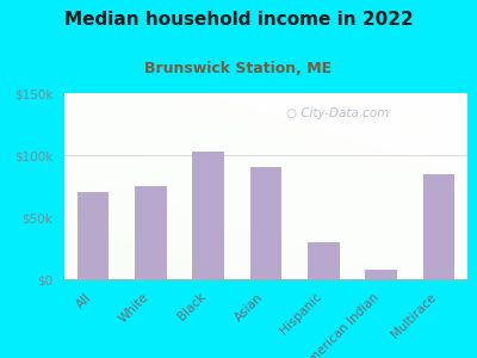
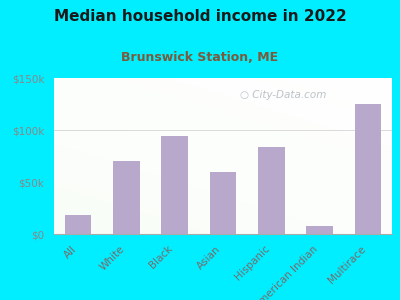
All: $70k -> $18k
White: $75k -> $70k
Black: $103k -> $94k
Asian: $90k -> $60k
Hispanic: $30k -> $84k
Multirace: $85k -> $125k
